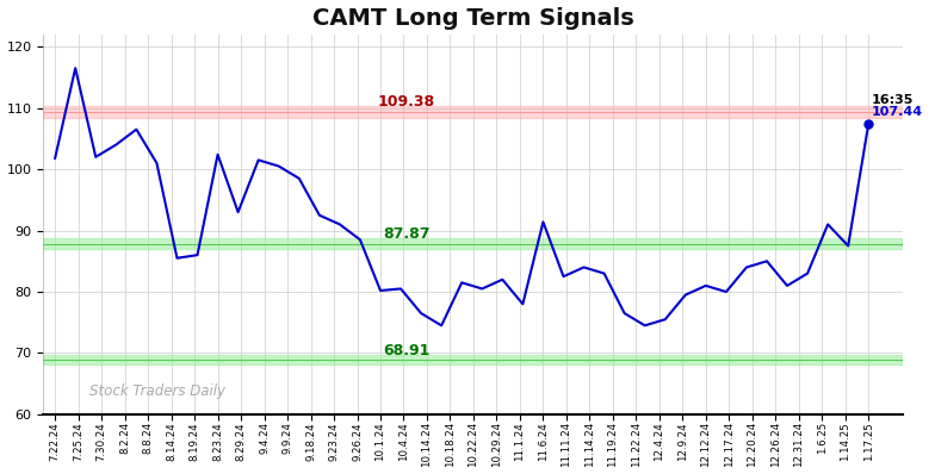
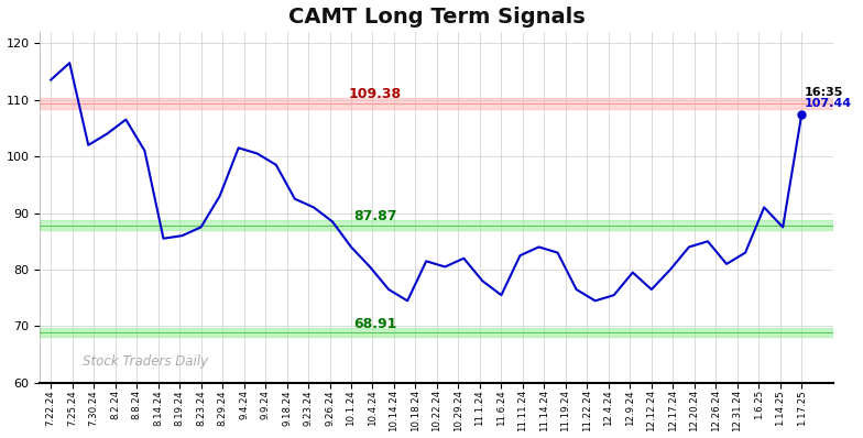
7.22.24: 101.8 -> 113.5
8.23.24: 102.4 -> 87.5
10.1.24: 80.2 -> 84.0
11.6.24: 91.4 -> 75.5
12.12.24: 81.0 -> 76.5
